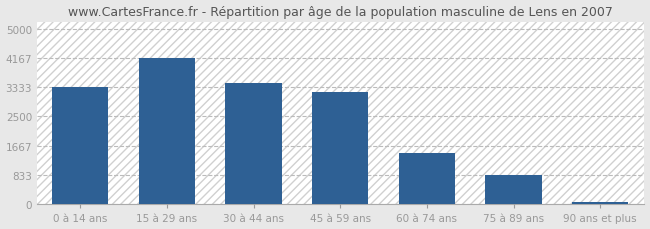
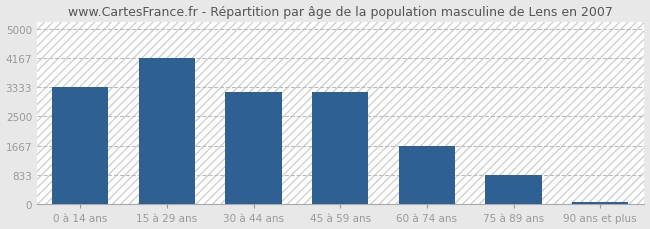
30 à 44 ans: 3450 -> 3200
60 à 74 ans: 1450 -> 1670
